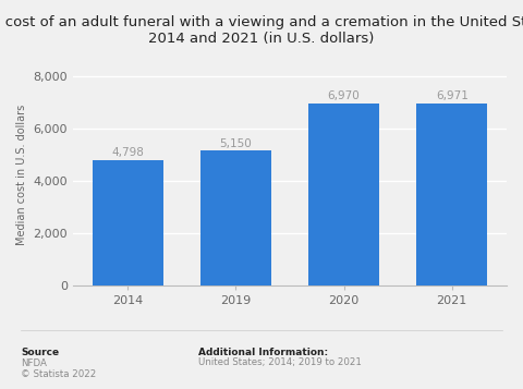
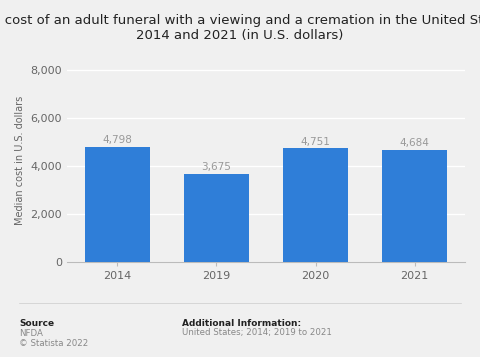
2019: 5,150 -> 3,675
2020: 6,970 -> 4,751
2021: 6,971 -> 4,684
